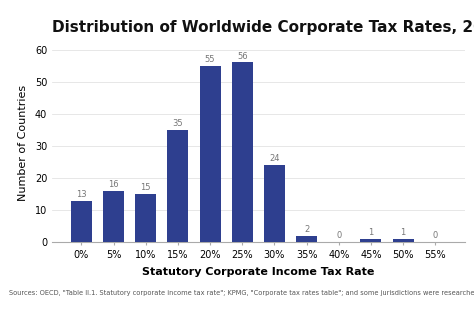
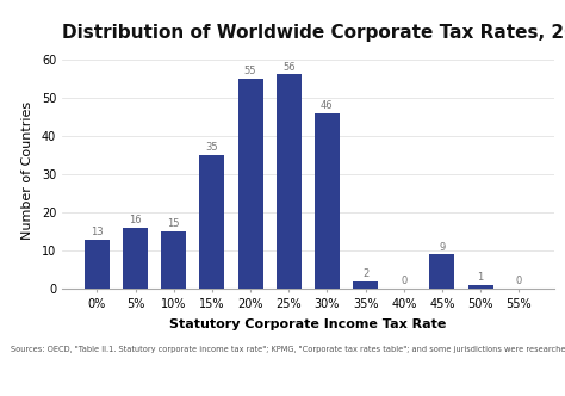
30%: 24 -> 46
45%: 1 -> 9
